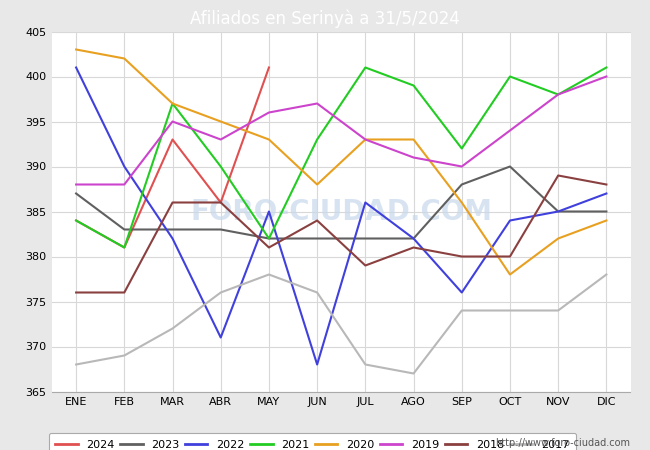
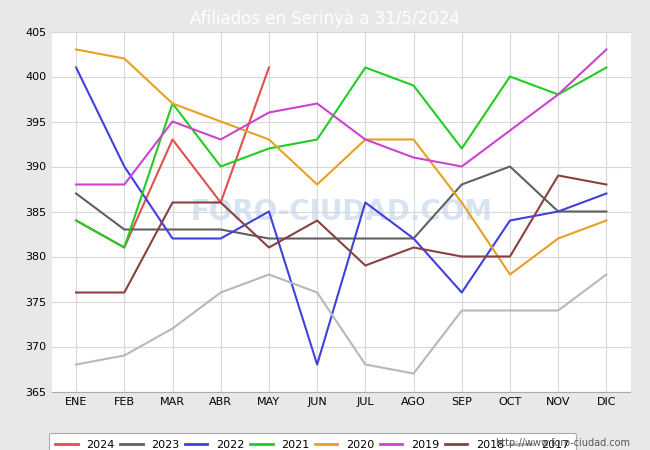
2022/ABR: 371 -> 382
2021/MAY: 382 -> 392
2019/DIC: 400 -> 403
